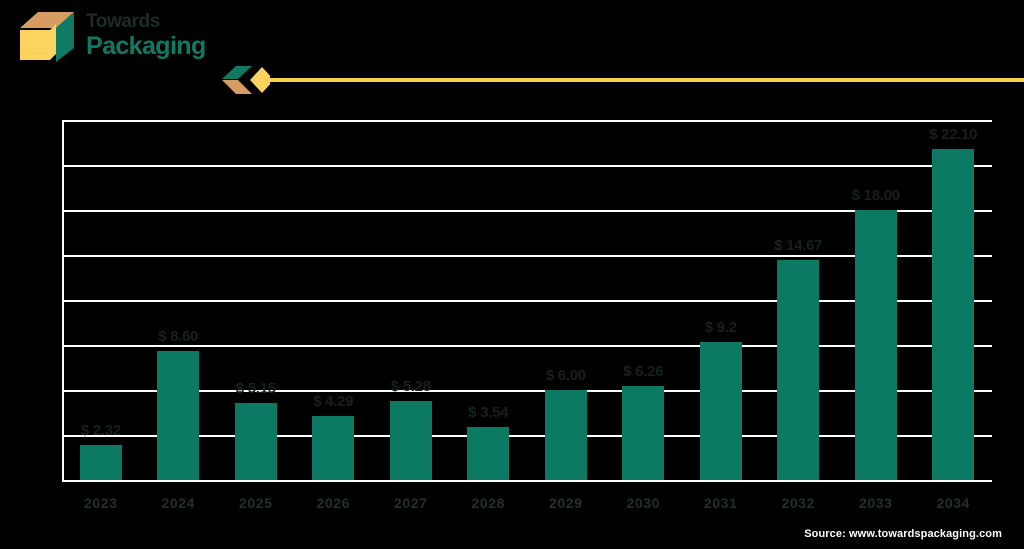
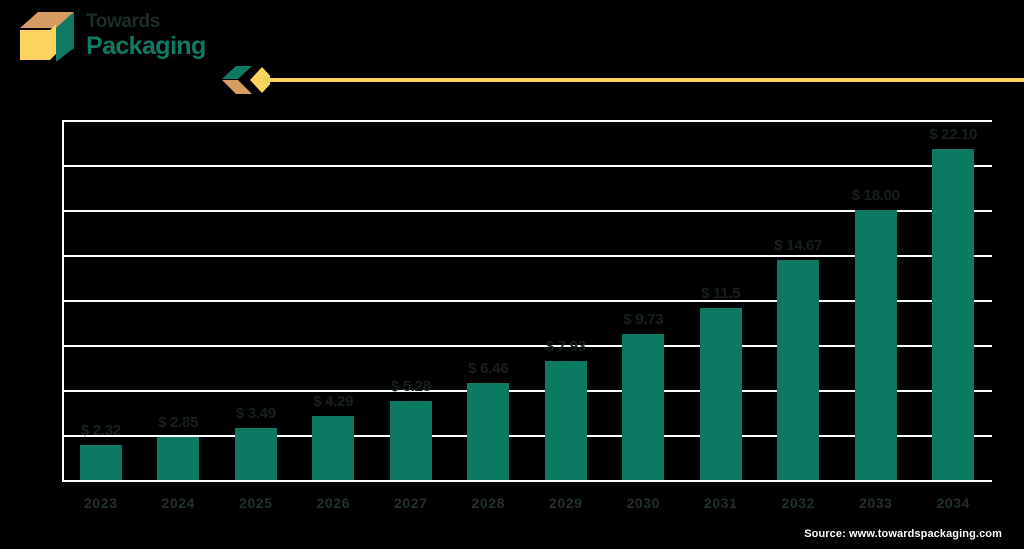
2024: 8.60 -> 2.85
2025: 5.15 -> 3.49
2028: 3.54 -> 6.46
2029: 6.00 -> 7.93
2030: 6.26 -> 9.73
2031: 9.2 -> 11.5
